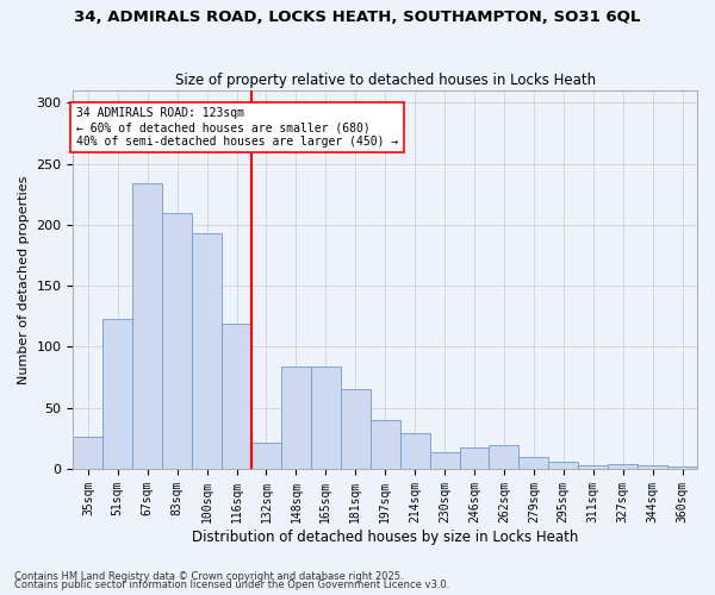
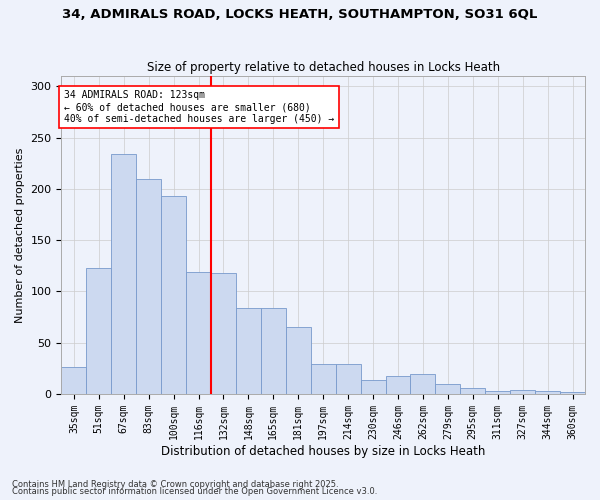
132sqm: 21 -> 118
197sqm: 40 -> 29
